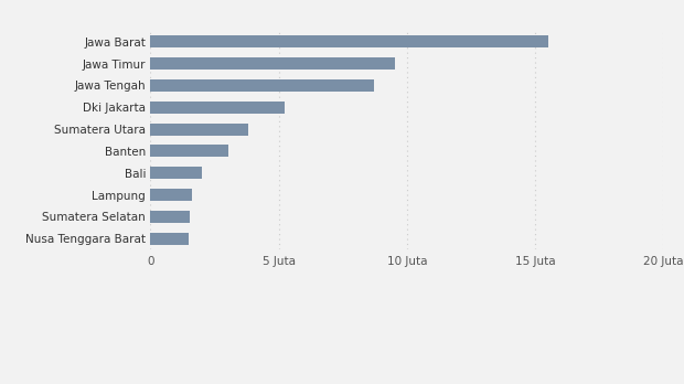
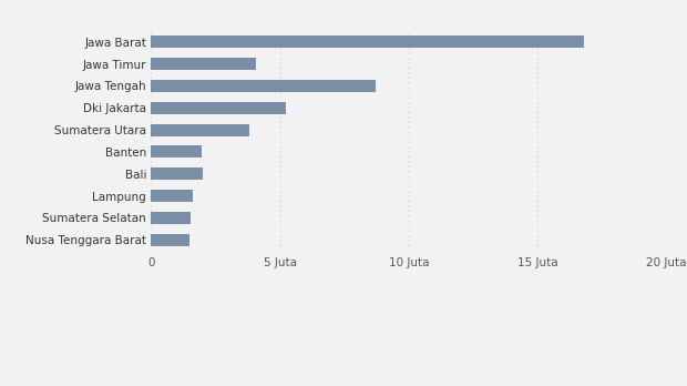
Jawa Barat: 15.52 Juta -> 16.80 Juta
Jawa Timur: 9.52 Juta -> 4.05 Juta
Banten: 3.02 Juta -> 1.95 Juta
